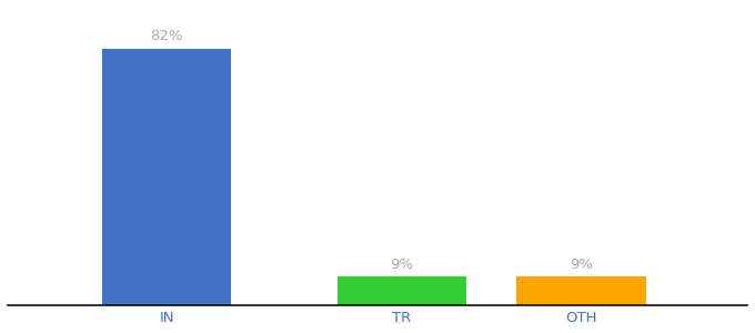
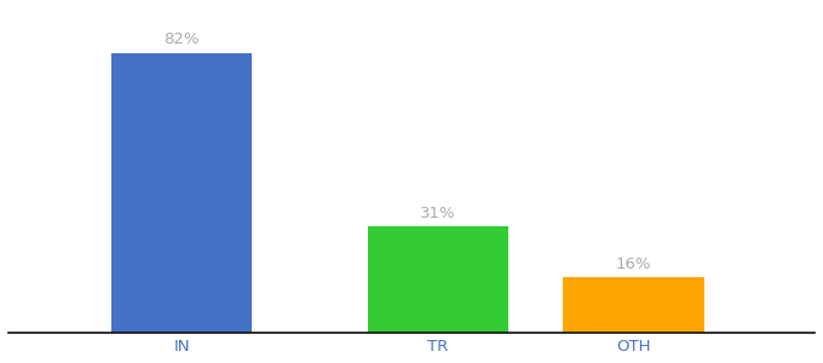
TR: 9% -> 31%
OTH: 9% -> 16%
